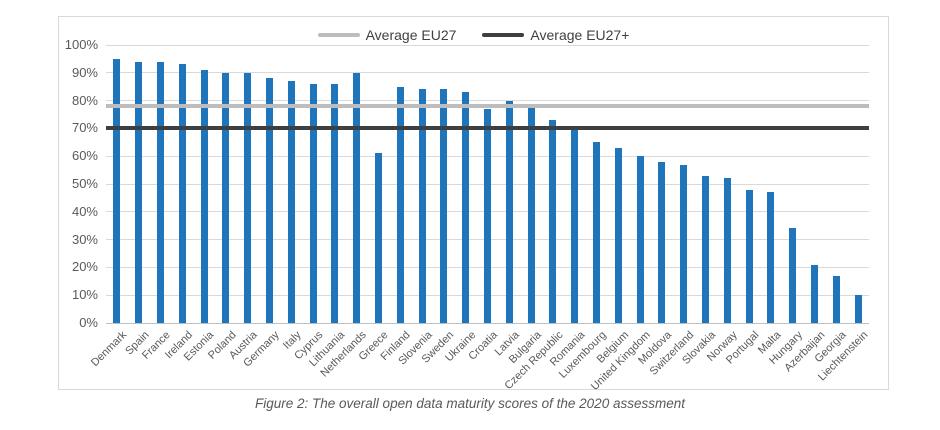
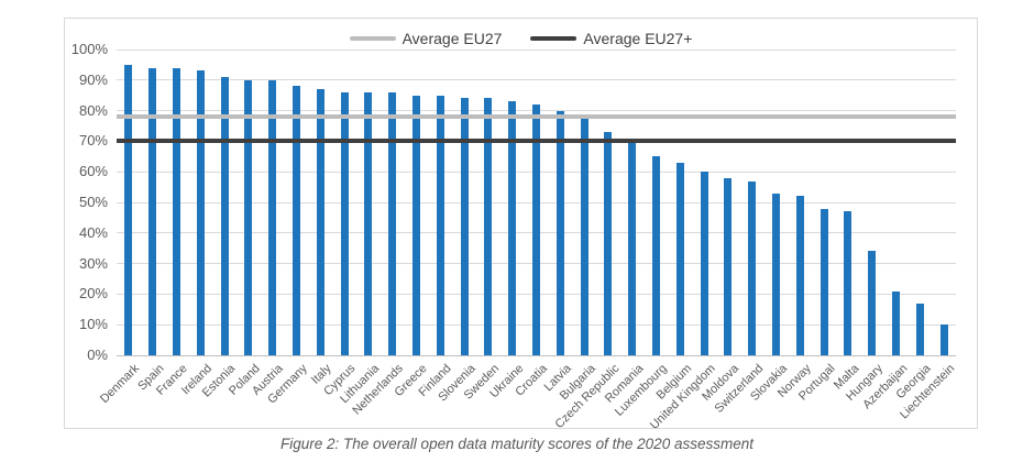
Netherlands: 90% -> 86%
Greece: 61% -> 85%
Croatia: 77% -> 82%
